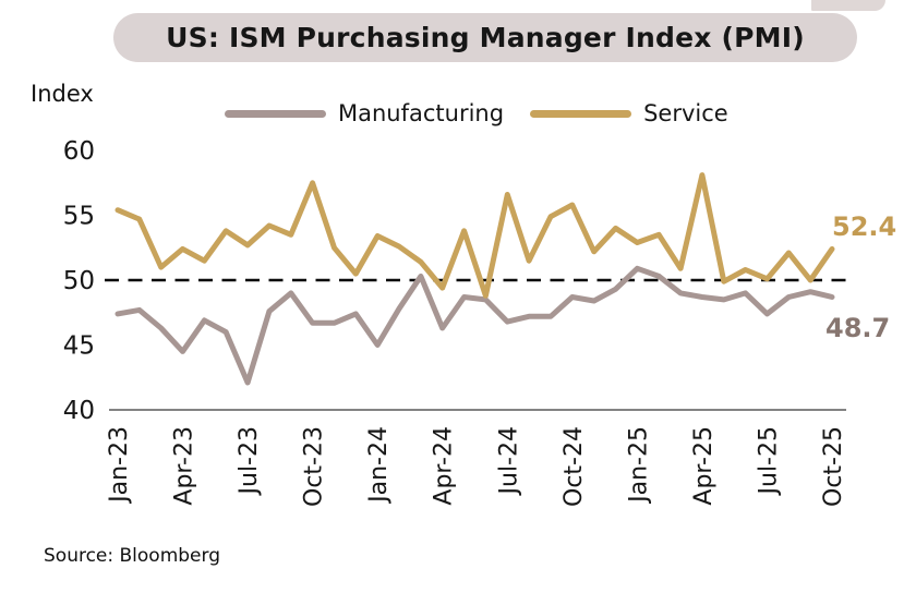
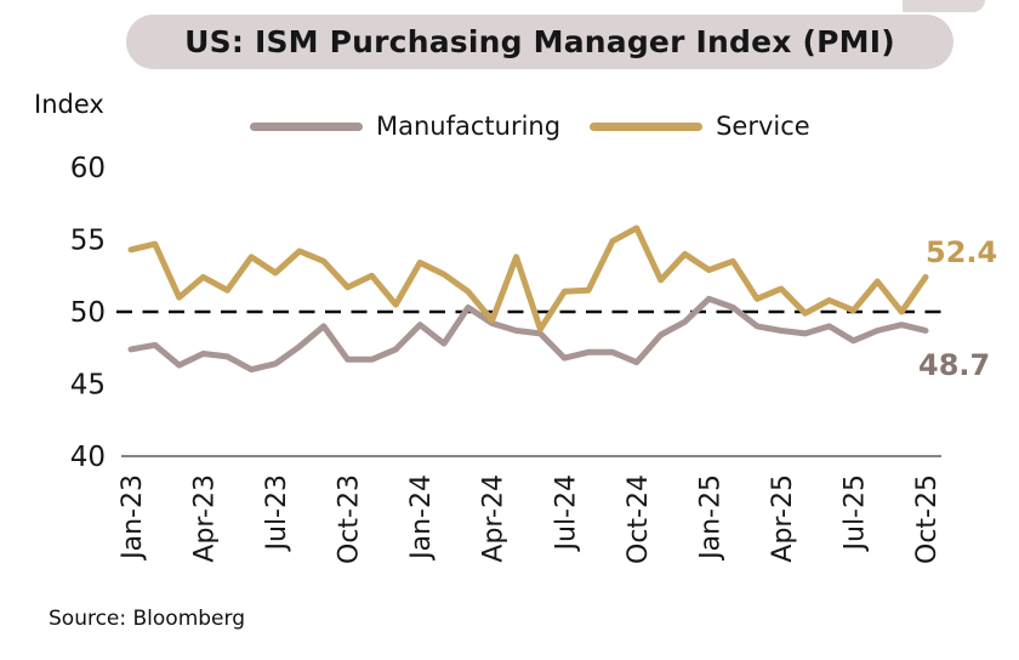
Service/Jan-23: 55.4 -> 54.3
Manufacturing/Apr-23: 44.5 -> 47.1
Manufacturing/Jul-23: 42.1 -> 46.4
Service/Oct-23: 57.5 -> 51.7
Manufacturing/Jan-24: 45.0 -> 49.1
Manufacturing/Apr-24: 46.3 -> 49.2
Service/Jul-24: 56.6 -> 51.4
Manufacturing/Oct-24: 48.7 -> 46.5
Service/Apr-25: 58.1 -> 51.6
Manufacturing/Jul-25: 47.4 -> 48.0
